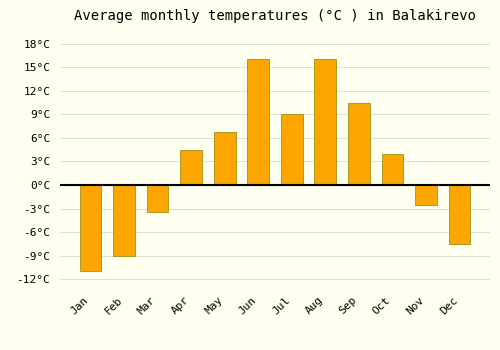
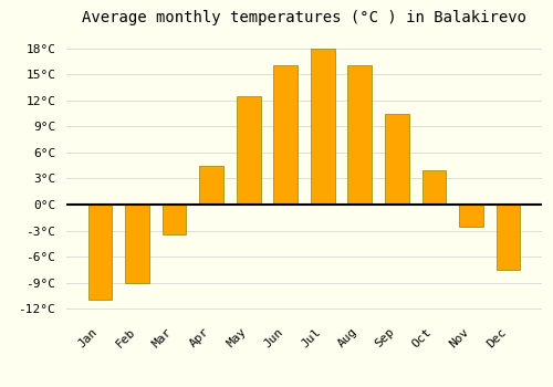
May: 6.8°C -> 12.5°C
Jul: 9.0°C -> 18.0°C
